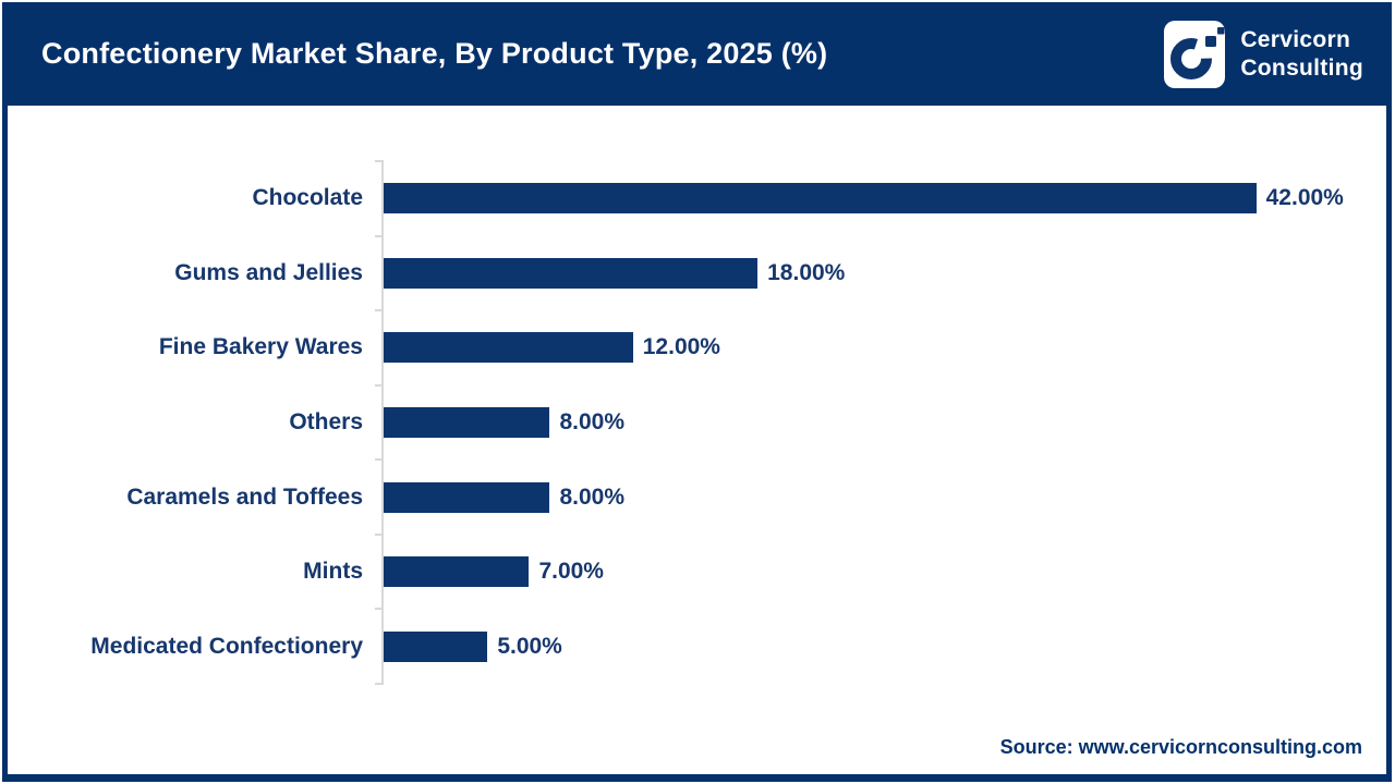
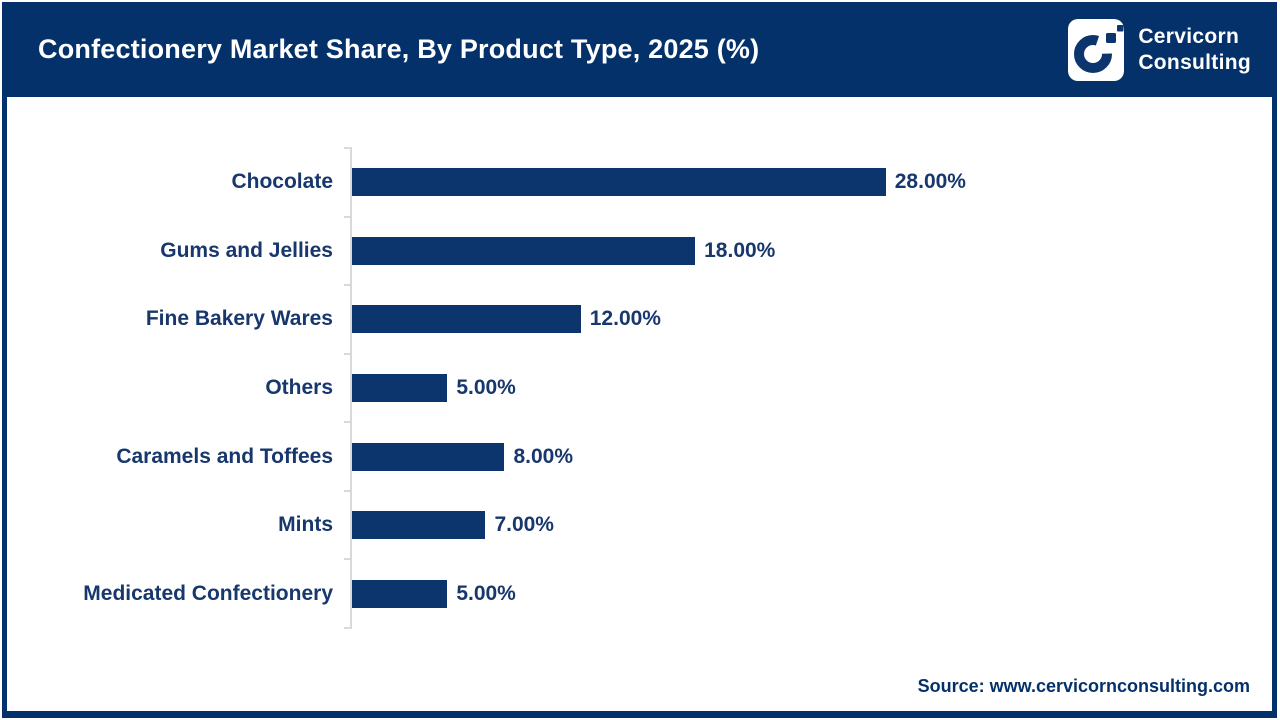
Chocolate: 42.00% -> 28.00%
Others: 8.00% -> 5.00%
